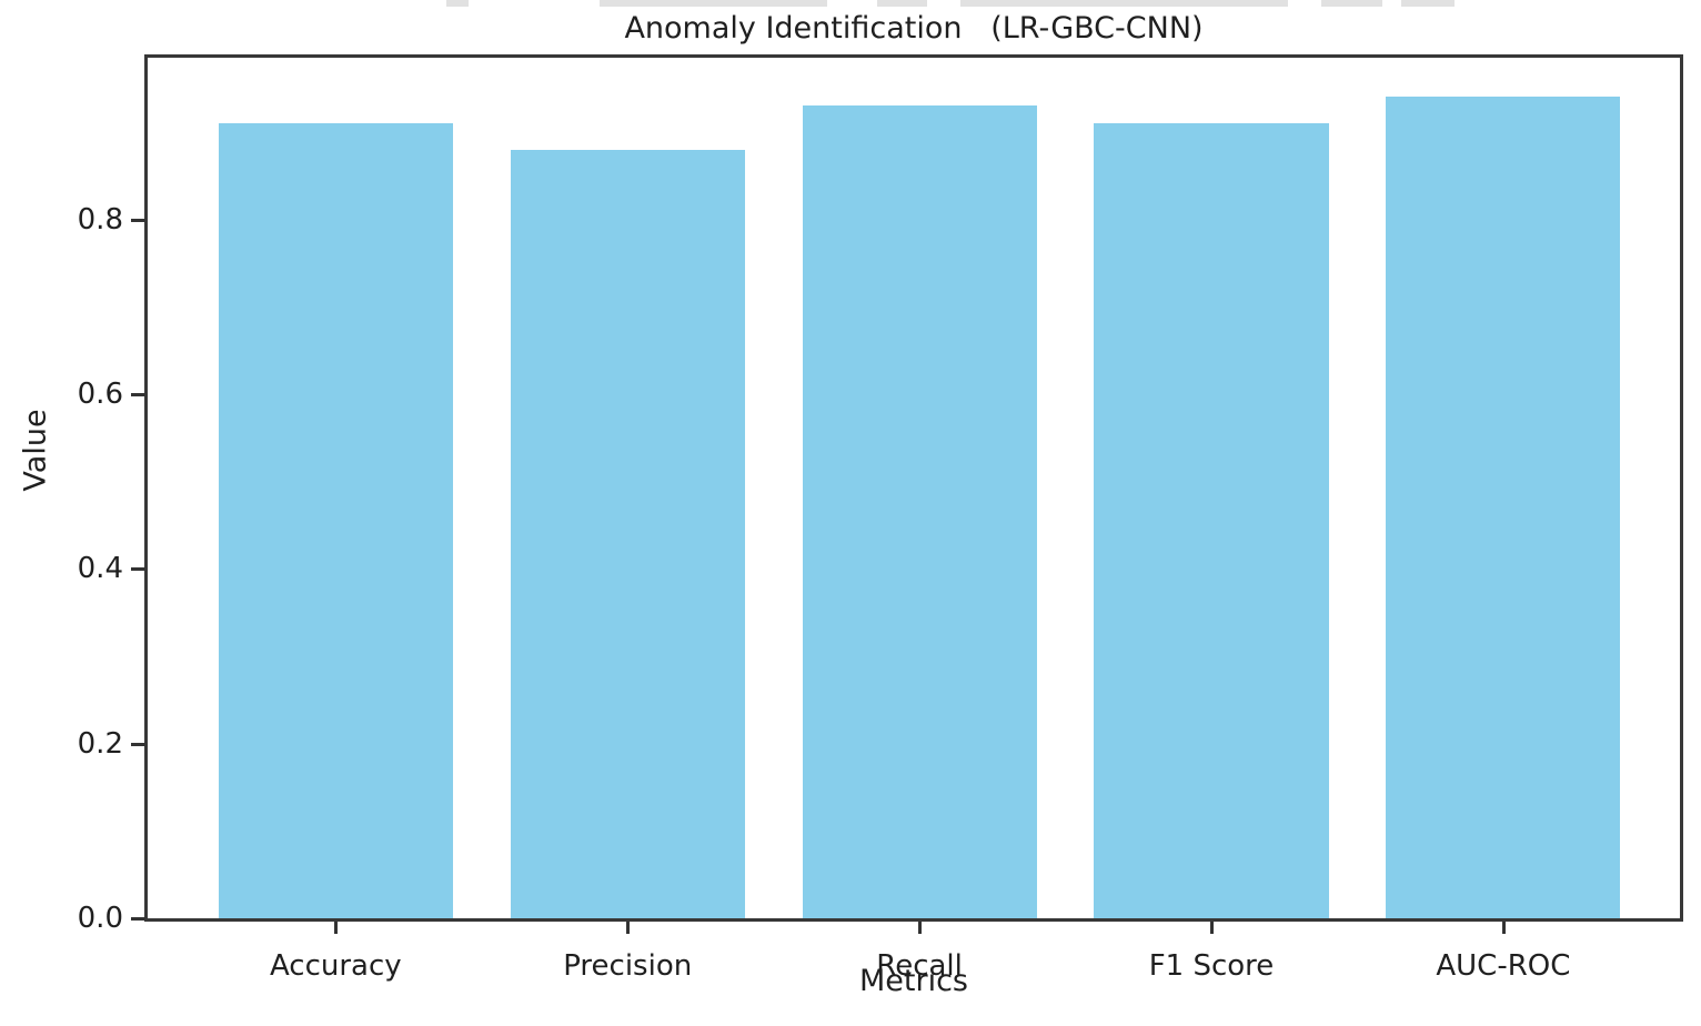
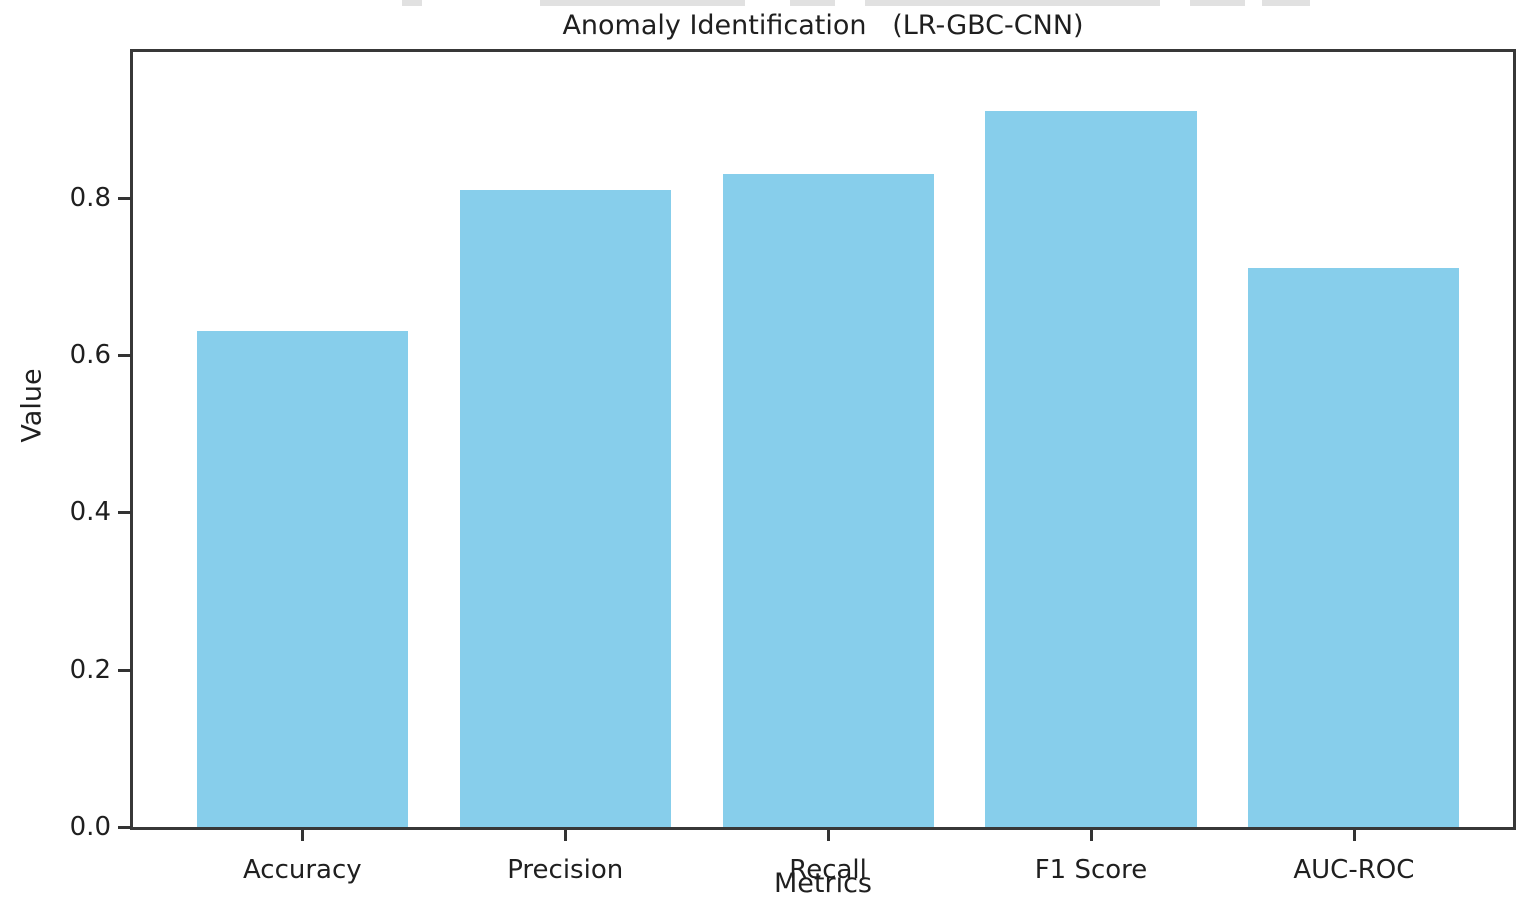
Accuracy: 0.91 -> 0.63
Precision: 0.88 -> 0.81
Recall: 0.93 -> 0.83
AUC-ROC: 0.94 -> 0.71
